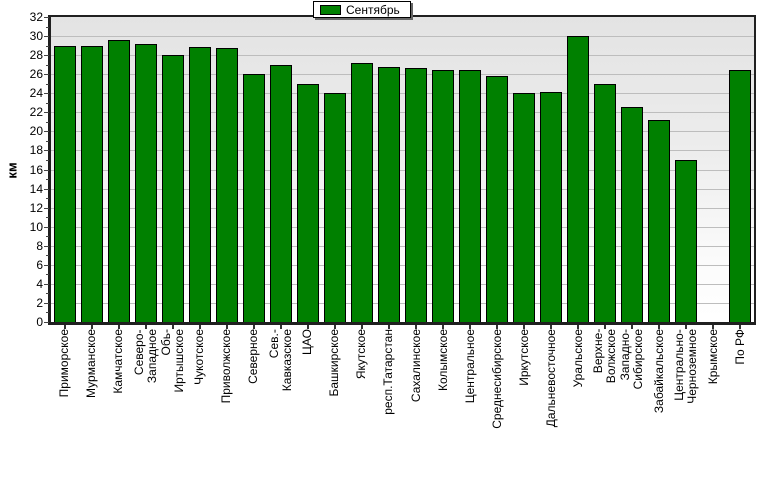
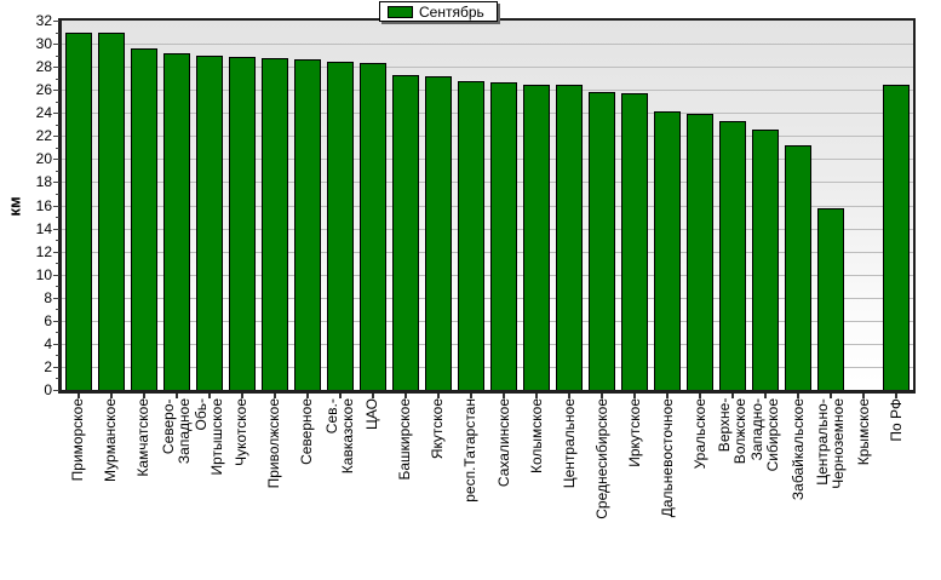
Приморское: 29 -> 31
Мурманское: 29 -> 31
Обь- Иртышское: 28 -> 29
Северное: 26 -> 29
Сев.- Кавказское: 27 -> 28
ЦАО: 25 -> 28
Башкирское: 24 -> 27
Иркутское: 24 -> 26
Уральское: 30 -> 24
Верхне- Волжское: 25 -> 23
Центрально- Черноземное: 17 -> 16
